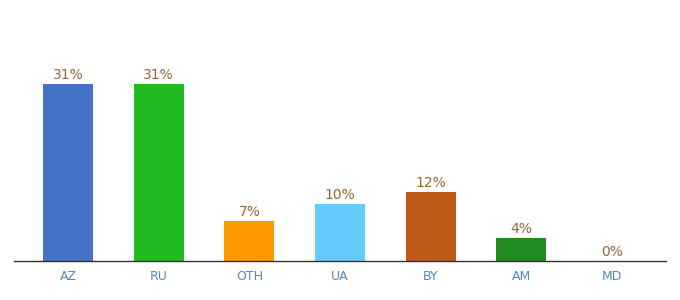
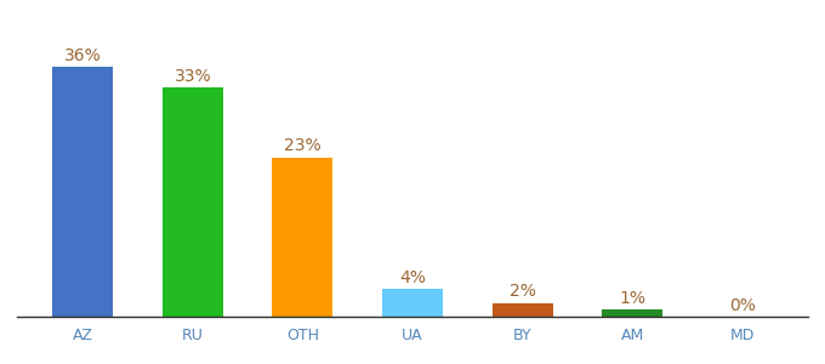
AZ: 31% -> 36%
RU: 31% -> 33%
OTH: 7% -> 23%
UA: 10% -> 4%
BY: 12% -> 2%
AM: 4% -> 1%
